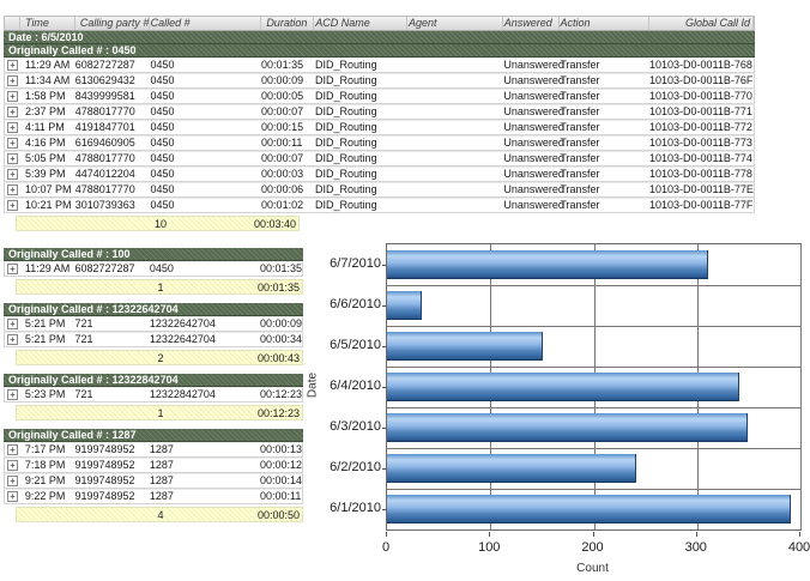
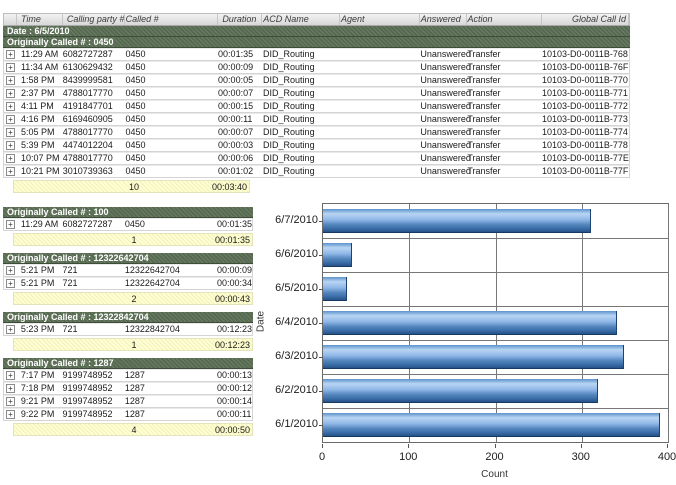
6/5/2010: 150 -> 30
6/2/2010: 240 -> 320
